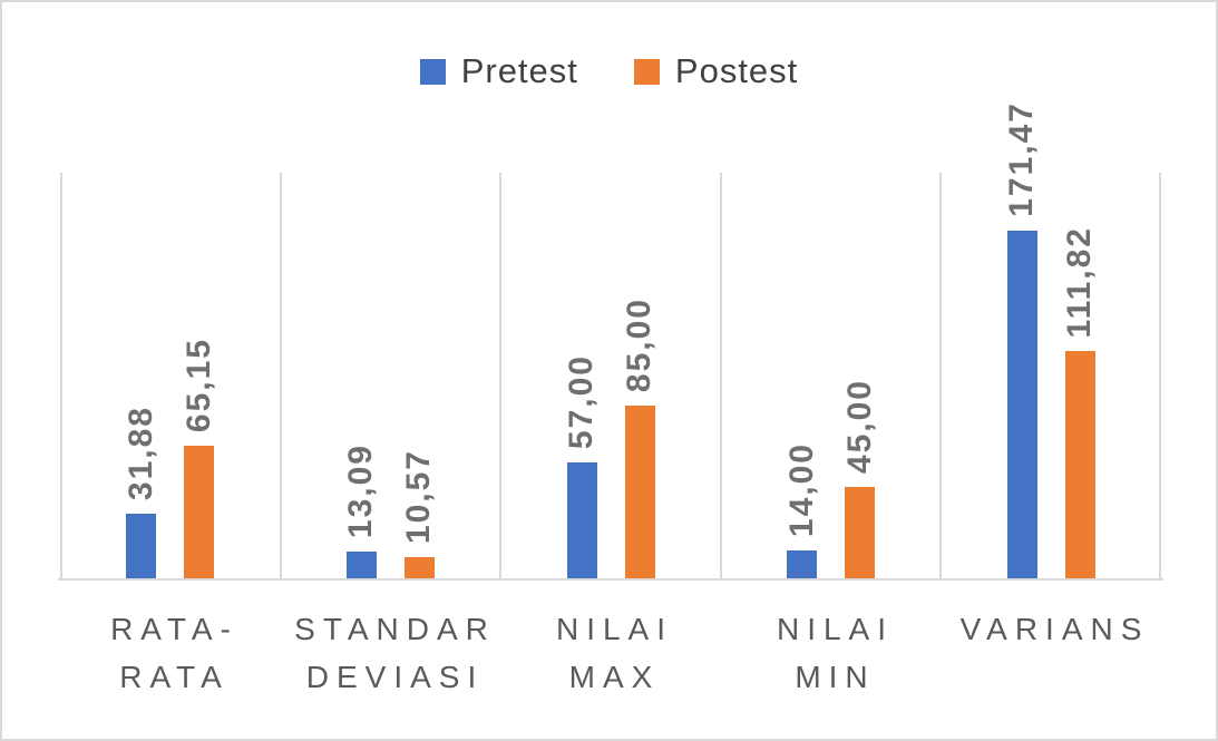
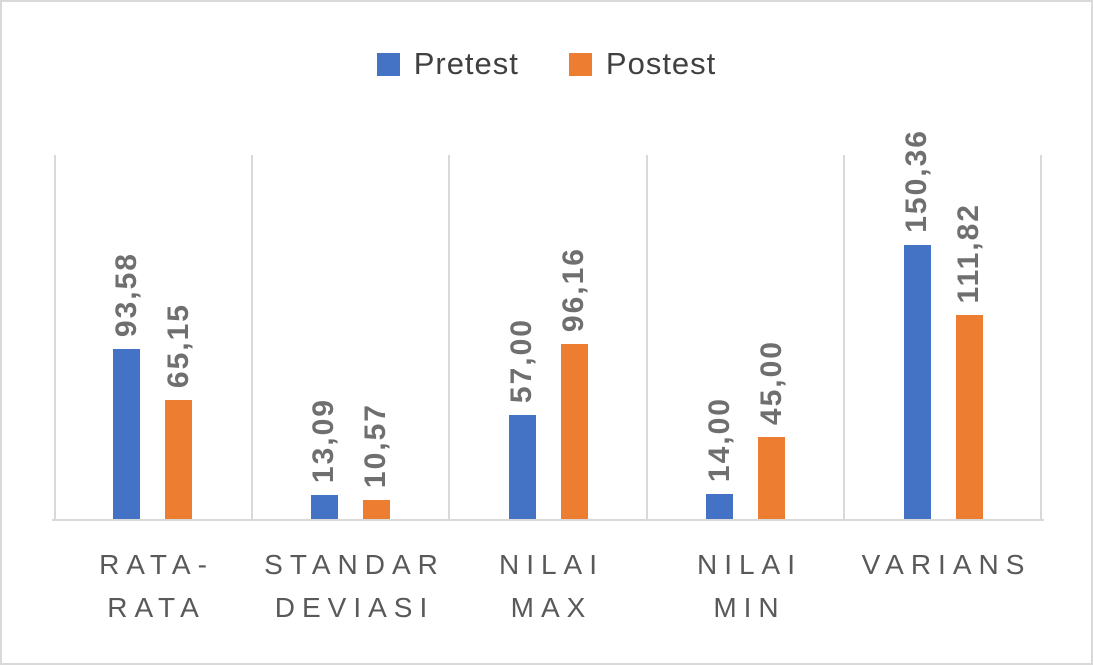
Pretest/RATA-RATA: 31,88 -> 93,58
Postest/NILAI MAX: 85,00 -> 96,16
Pretest/VARIANS: 171,47 -> 150,36
